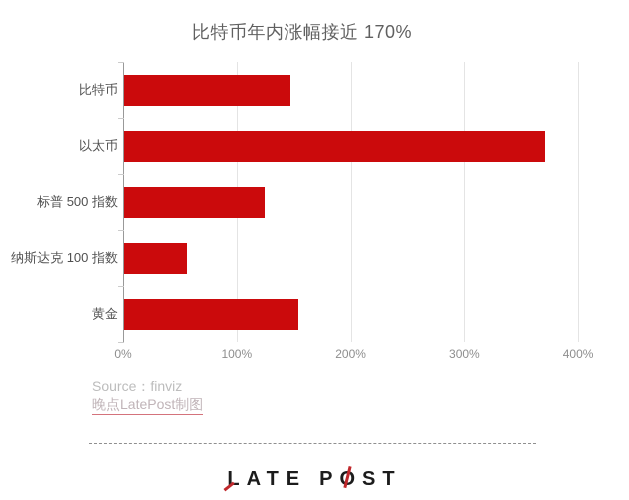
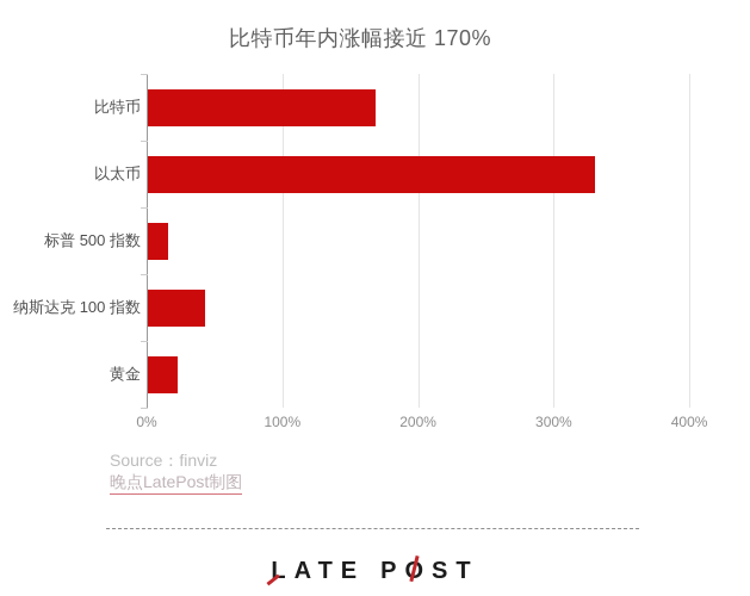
比特币: 146% -> 168%
以太币: 370% -> 330%
标普 500 指数: 124% -> 15%
纳斯达克 100 指数: 56% -> 43%
黄金: 153% -> 22%
